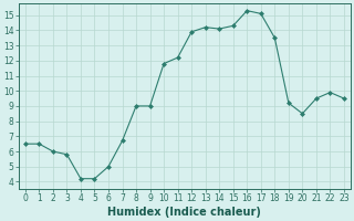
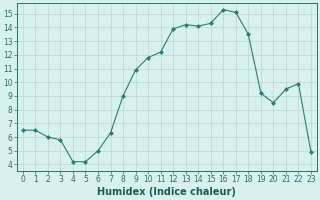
7: 6.7 -> 6.3
9: 9.0 -> 10.9
23: 9.5 -> 4.9
